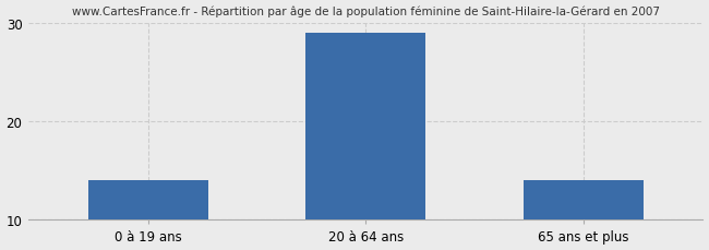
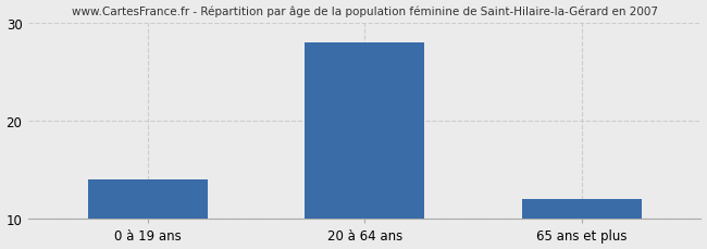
20 à 64 ans: 29 -> 28
65 ans et plus: 14 -> 12
